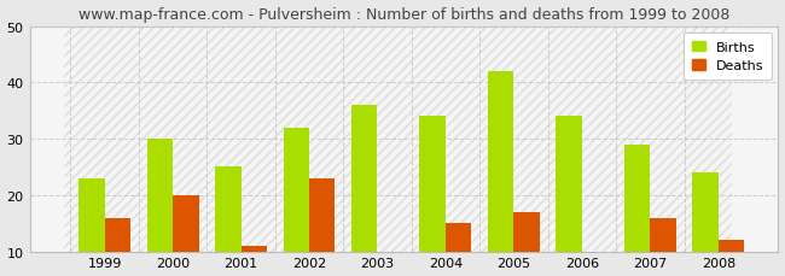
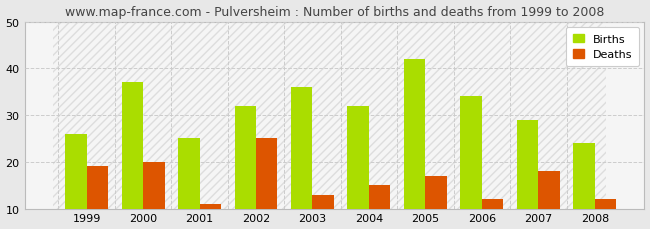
Births/1999: 23 -> 26
Deaths/1999: 16 -> 19
Births/2000: 30 -> 37
Deaths/2002: 23 -> 25
Deaths/2003: 10 -> 13
Births/2004: 34 -> 32
Deaths/2006: 10 -> 12
Deaths/2007: 16 -> 18
